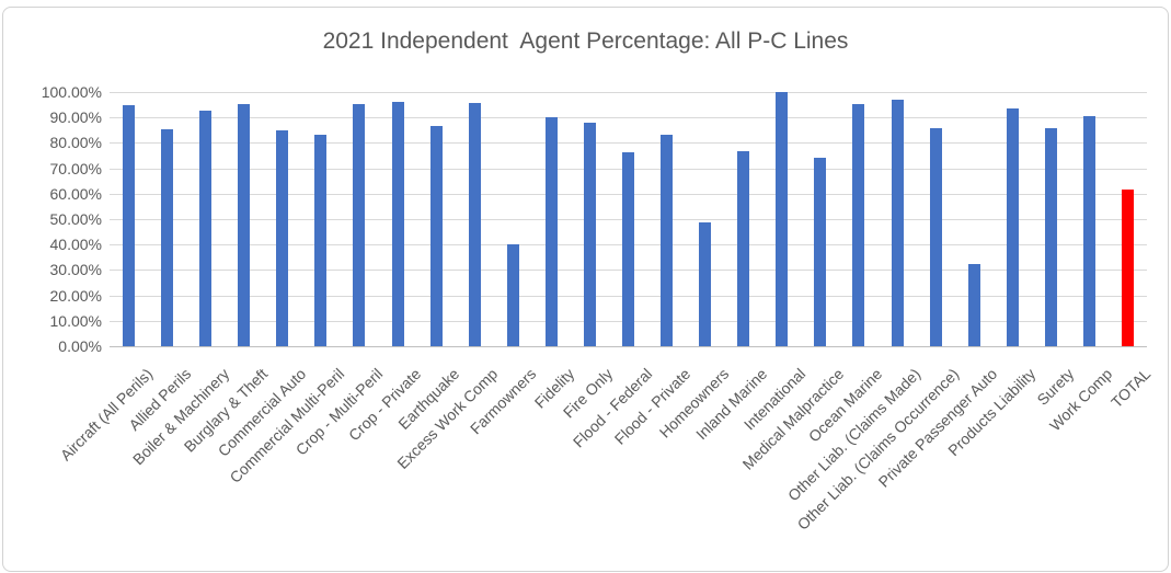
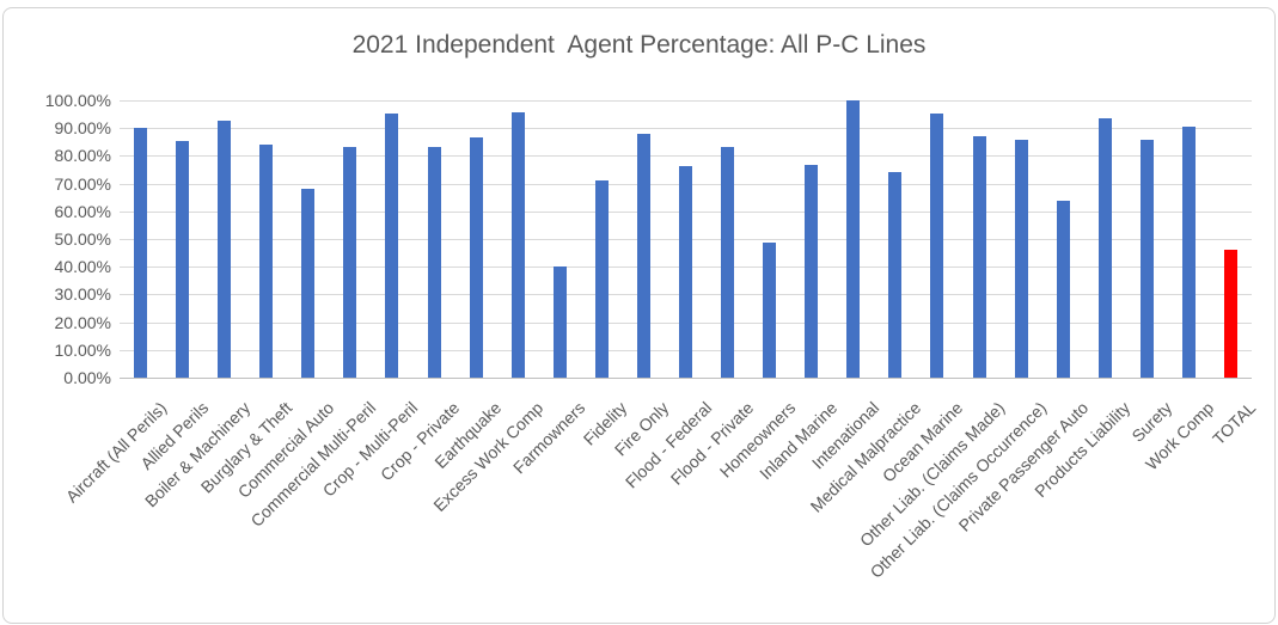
Aircraft (All Perils): 95% -> 90%
Burglary & Theft: 95% -> 84%
Commercial Auto: 85% -> 68%
Crop - Private: 96% -> 83%
Fidelity: 90% -> 71%
Other Liab. (Claims Made): 97% -> 87%
Private Passenger Auto: 32% -> 64%
TOTAL: 62% -> 46%
